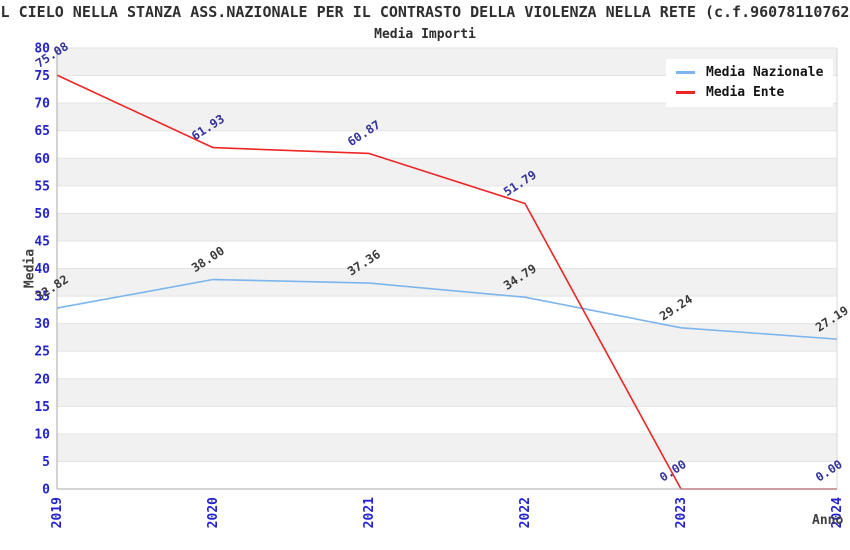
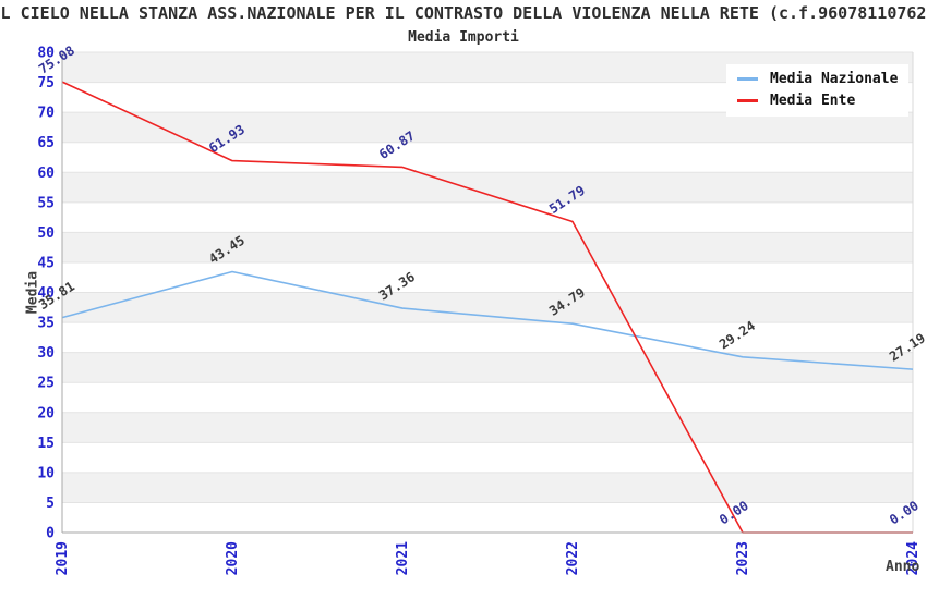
Media Nazionale/2019: 32.82 -> 35.81
Media Nazionale/2020: 38.00 -> 43.45
